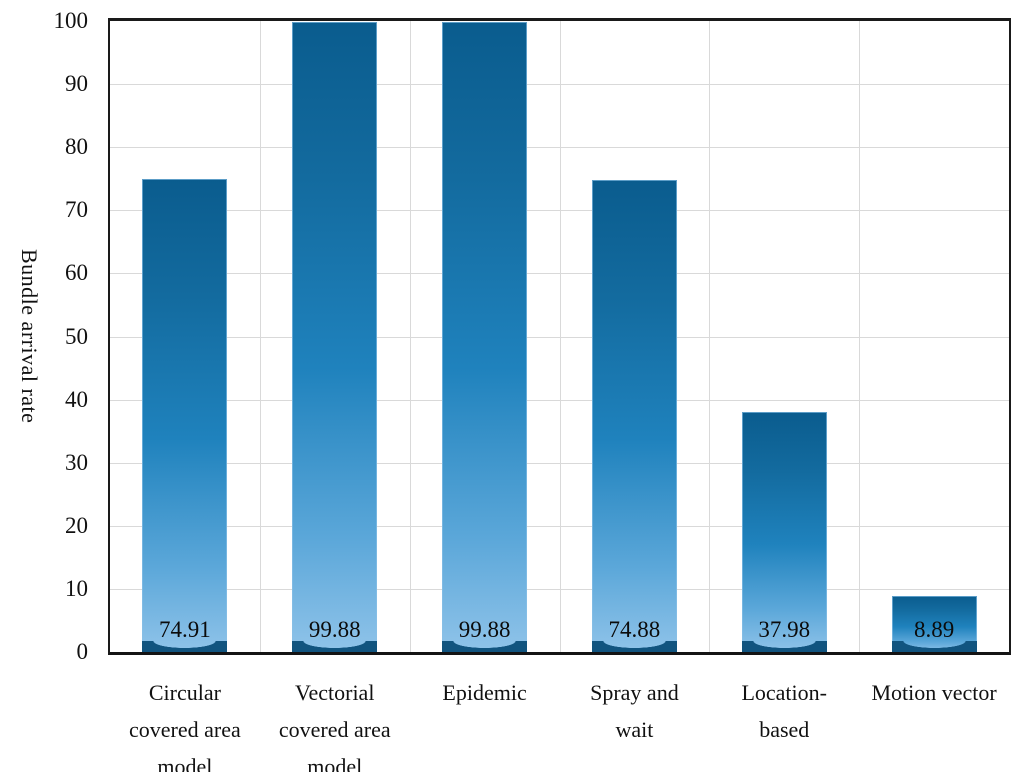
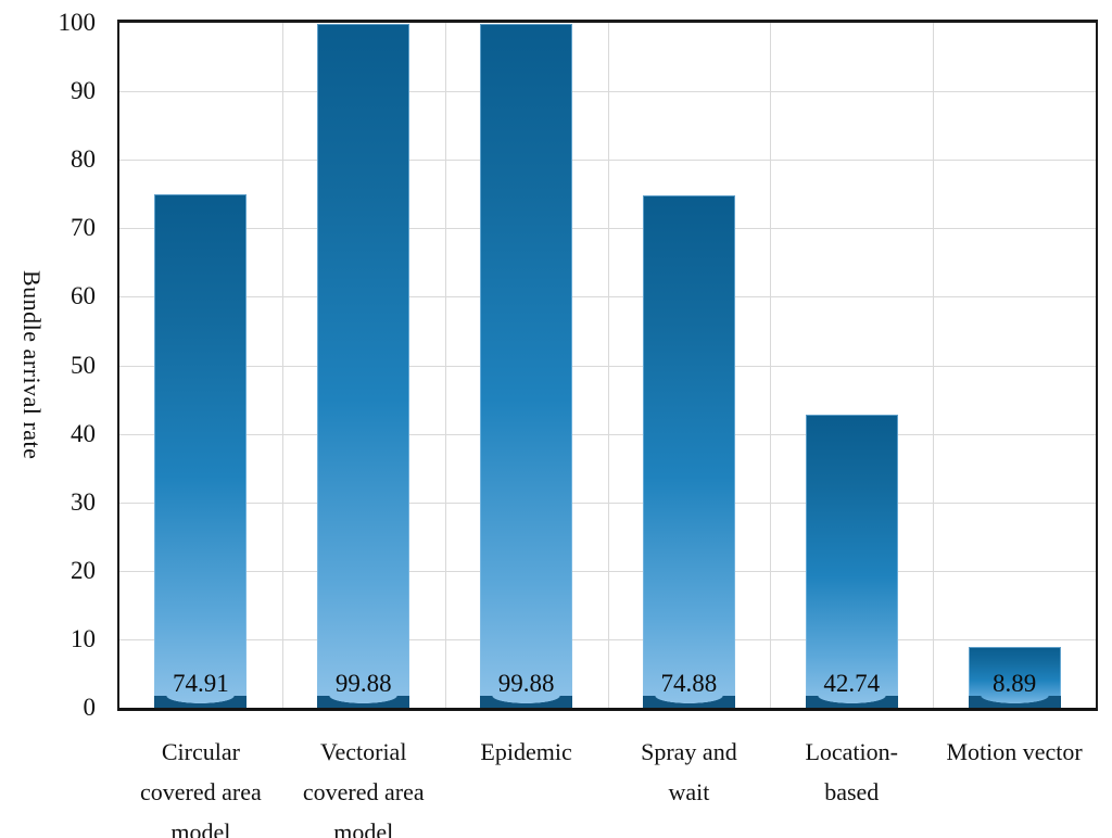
Location-based: 37.98 -> 42.74
